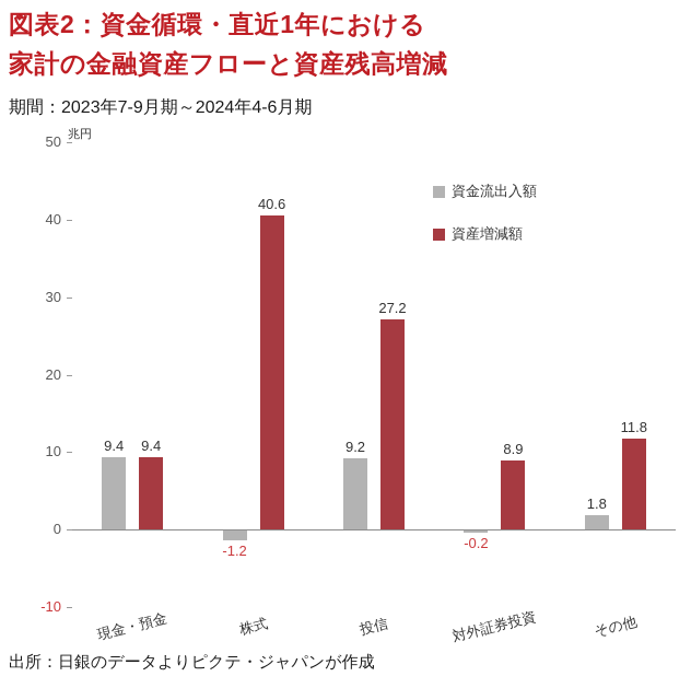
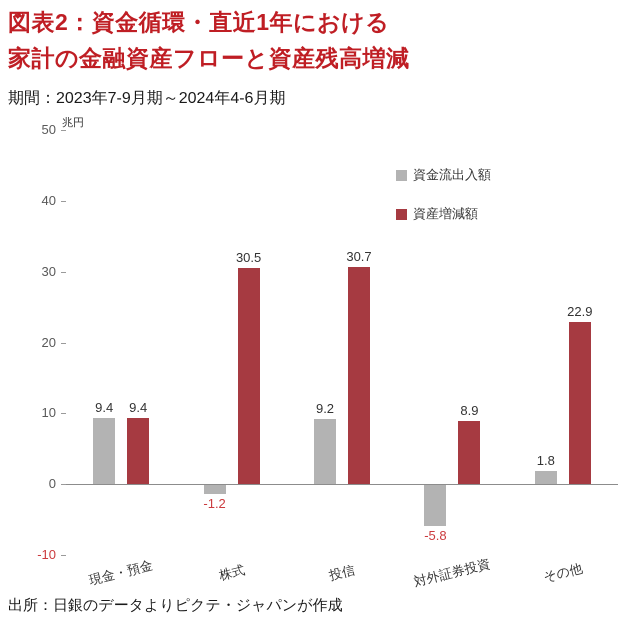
資産増減額/株式: 40.6 -> 30.5
資産増減額/投信: 27.2 -> 30.7
資金流出入額/対外証券投資: -0.2 -> -5.8
資産増減額/その他: 11.8 -> 22.9
